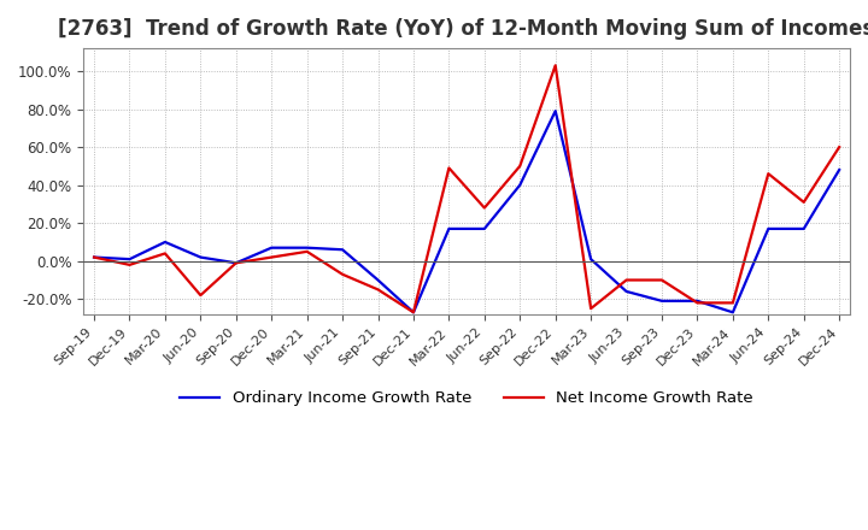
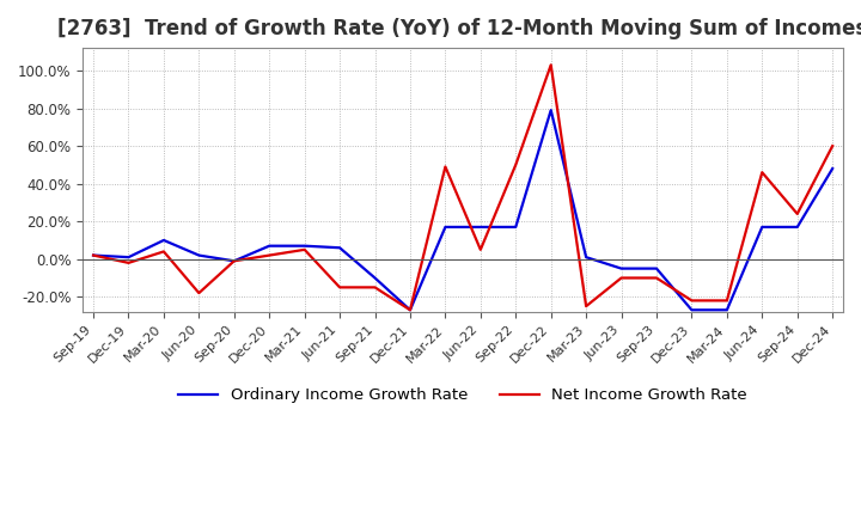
Net Income Growth Rate/Jun-21: -7% -> -15%
Net Income Growth Rate/Jun-22: 28% -> 5%
Ordinary Income Growth Rate/Sep-22: 40% -> 17%
Ordinary Income Growth Rate/Jun-23: -16% -> -5%
Ordinary Income Growth Rate/Sep-23: -21% -> -5%
Ordinary Income Growth Rate/Dec-23: -21% -> -27%
Net Income Growth Rate/Sep-24: 31% -> 24%
